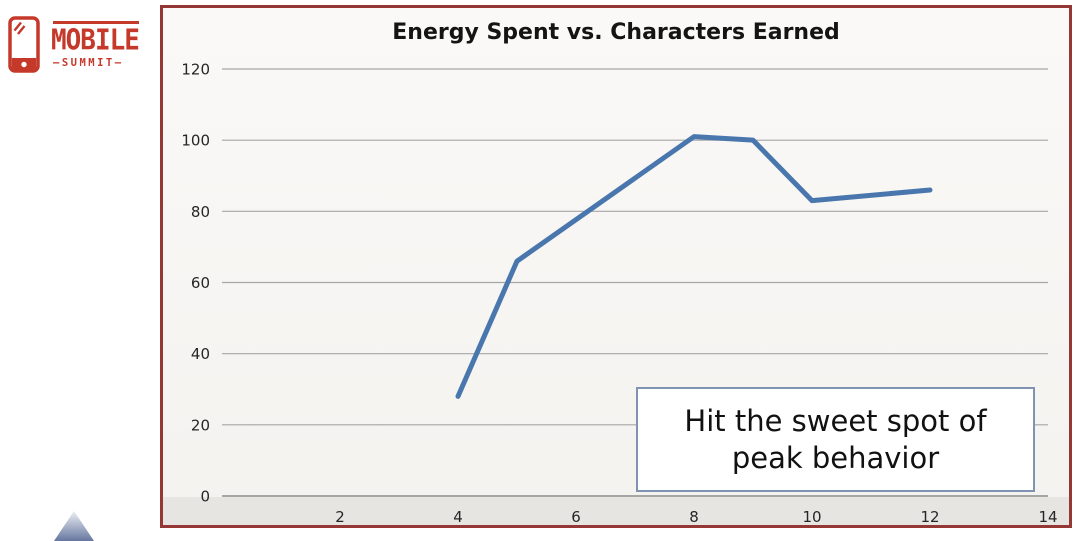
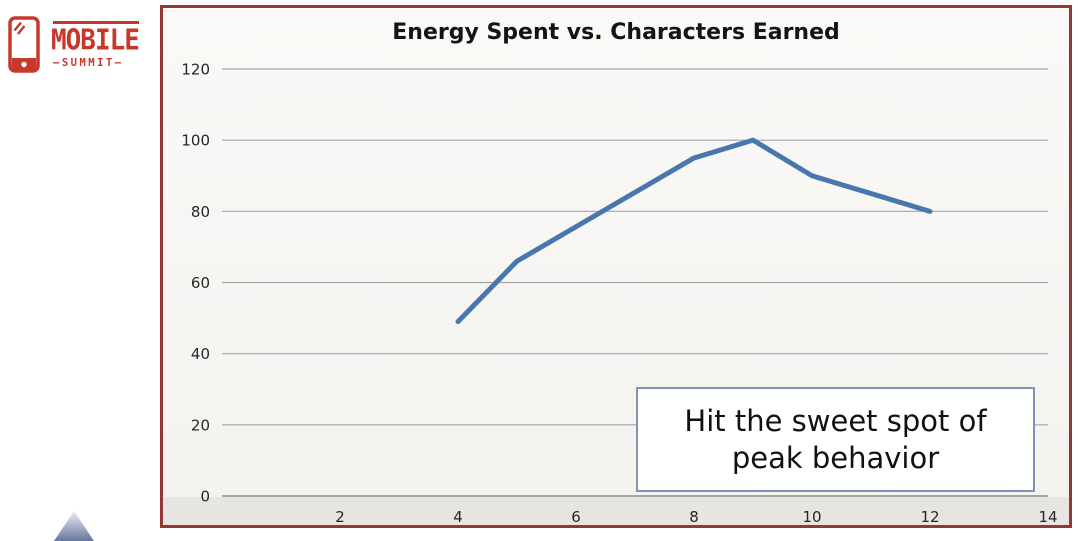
4: 28 -> 49
8: 101 -> 95
10: 83 -> 90
12: 86 -> 80
